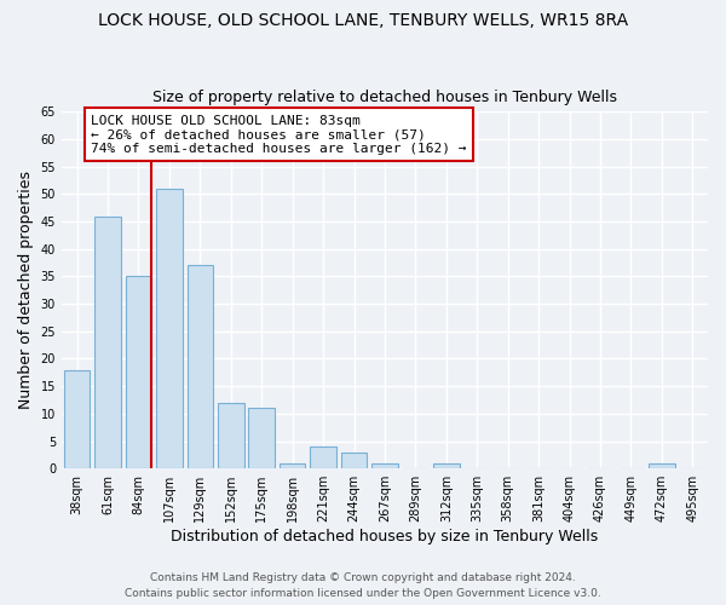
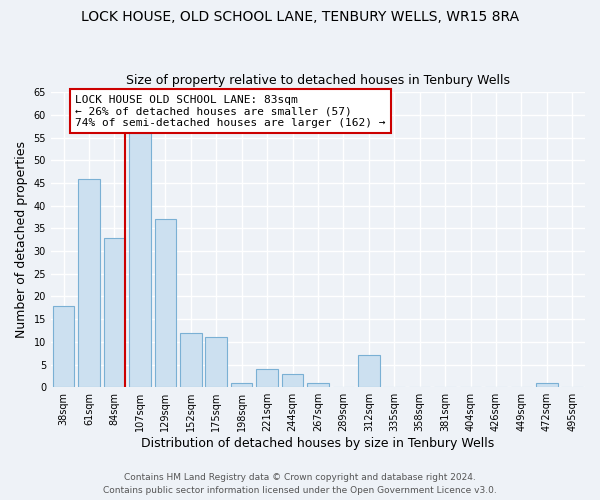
84sqm: 35 -> 33
107sqm: 51 -> 56
312sqm: 1 -> 7
